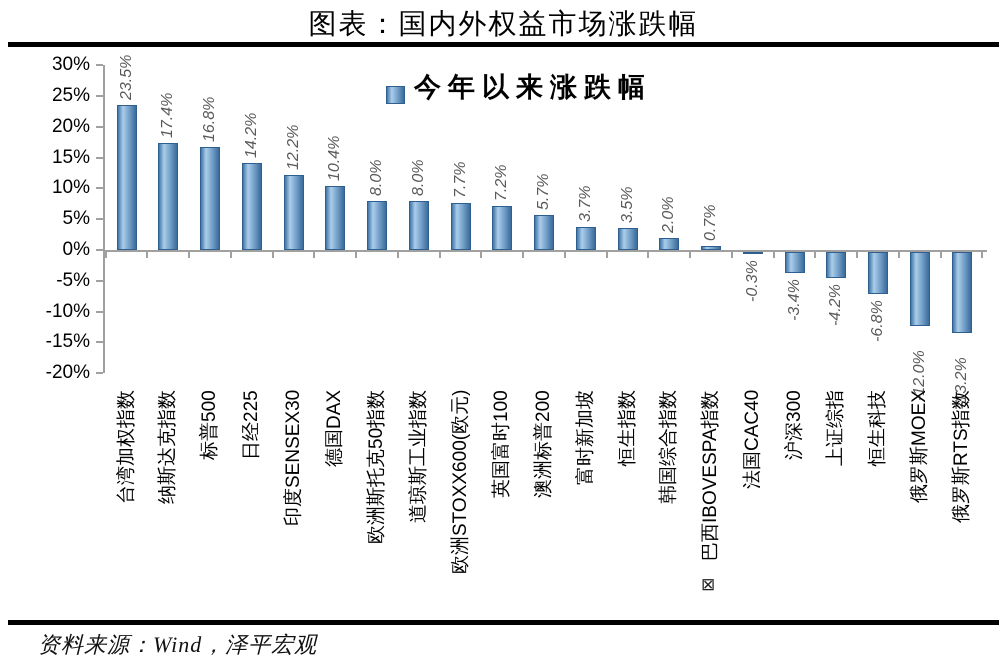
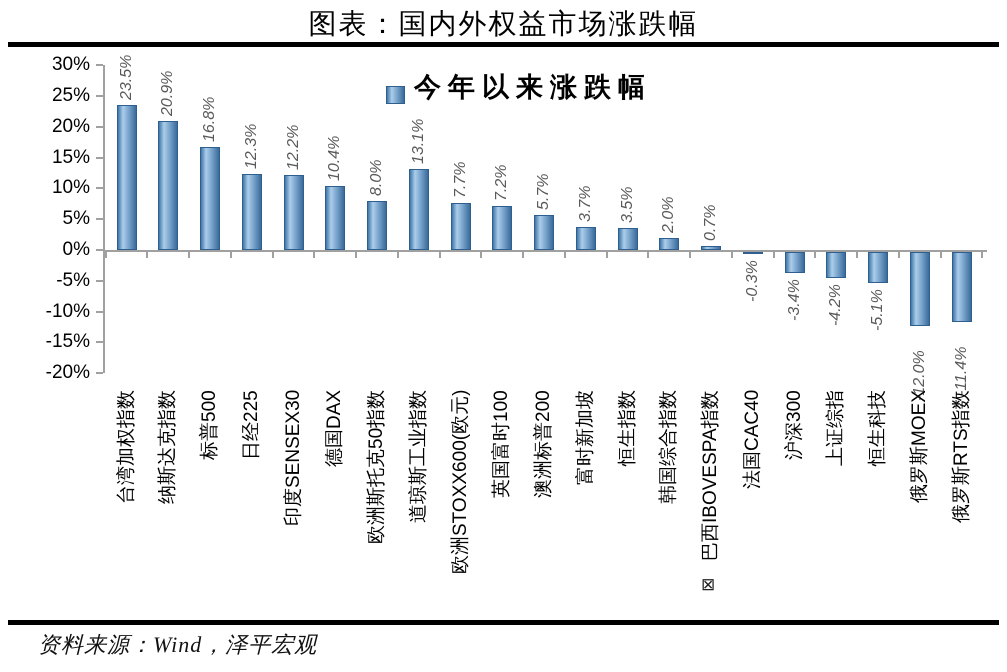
纳斯达克指数: 17.4% -> 20.9%
日经225: 14.2% -> 12.3%
道琼斯工业指数: 8.0% -> 13.1%
恒生科技: -6.8% -> -5.1%
俄罗斯RTS指数: -13.2% -> -11.4%
